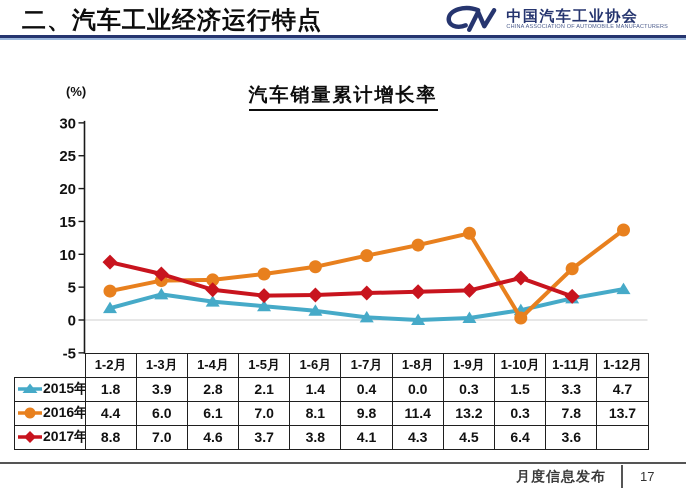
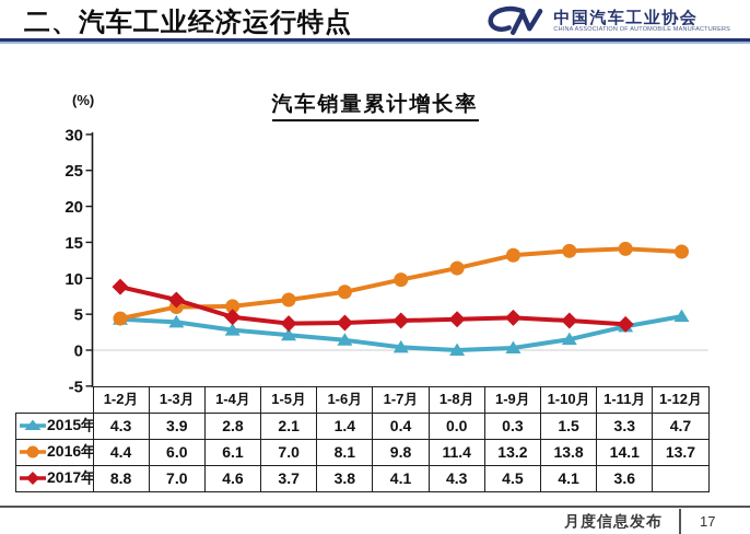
2015年/1-2月: 1.8 -> 4.3
2016年/1-10月: 0.3 -> 13.8
2017年/1-10月: 6.4 -> 4.1
2016年/1-11月: 7.8 -> 14.1
